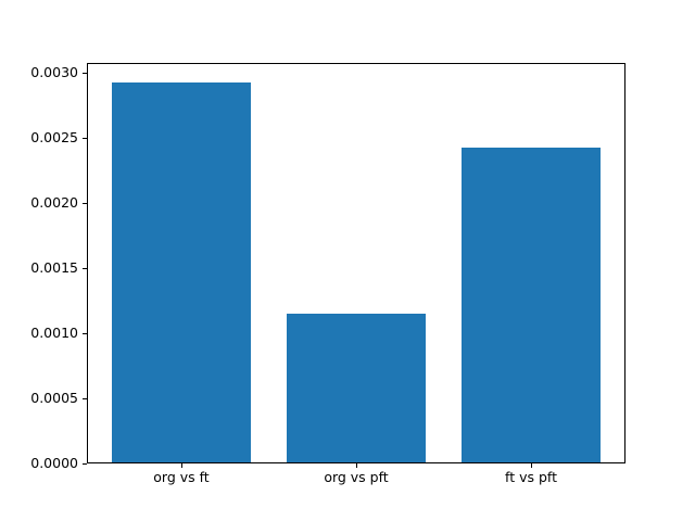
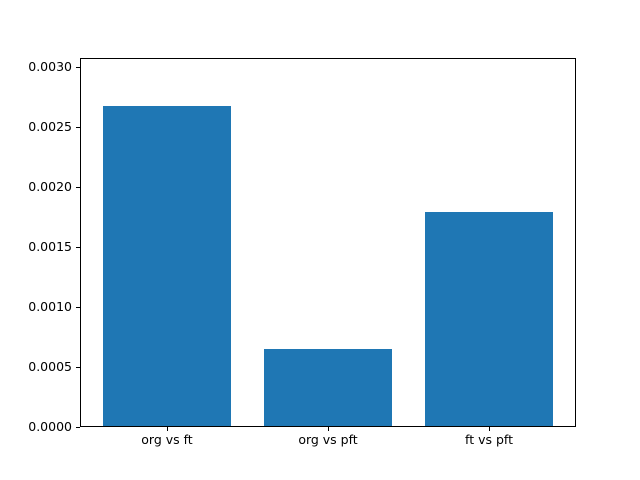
org vs ft: 0.00293 -> 0.00268
org vs pft: 0.00115 -> 0.00065
ft vs pft: 0.00243 -> 0.00179
